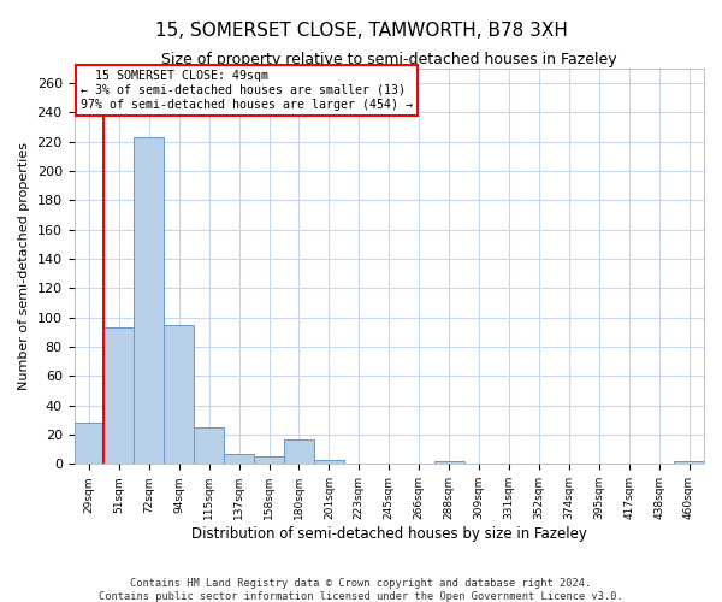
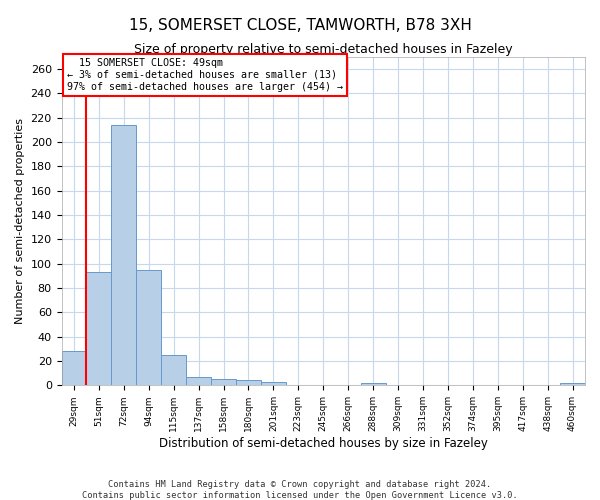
72sqm: 223 -> 214
180sqm: 17 -> 4
